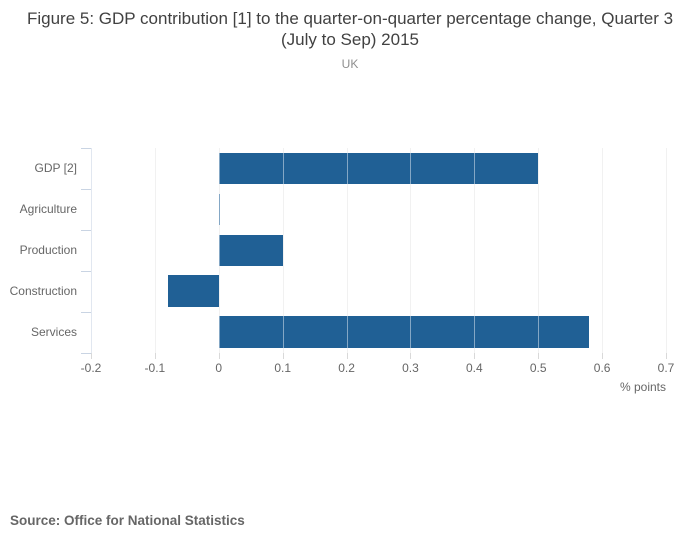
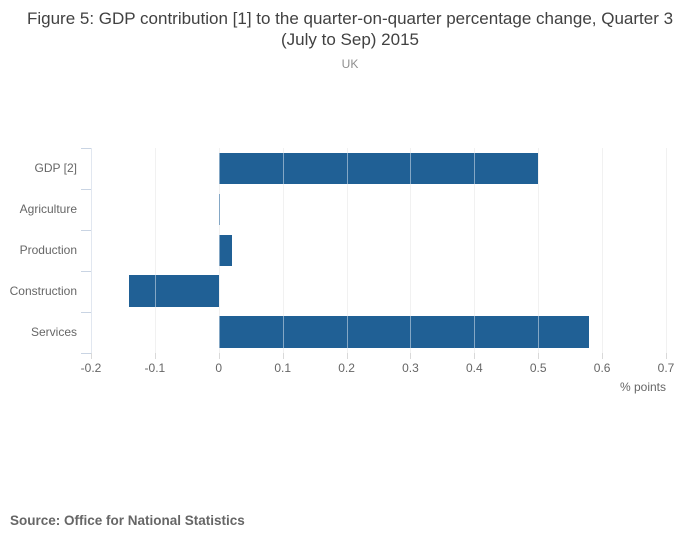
Production: 0.10 -> 0.02
Construction: -0.08 -> -0.14
